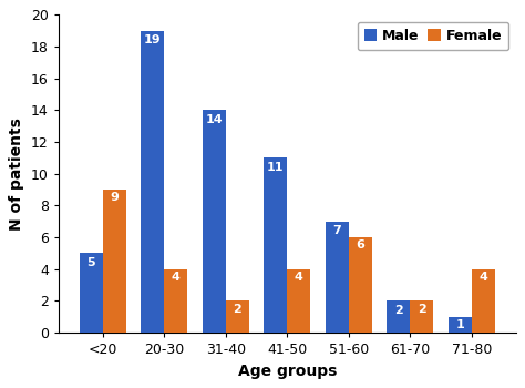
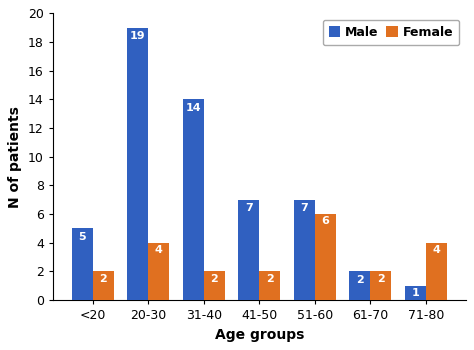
Female/<20: 9 -> 2
Male/41-50: 11 -> 7
Female/41-50: 4 -> 2
